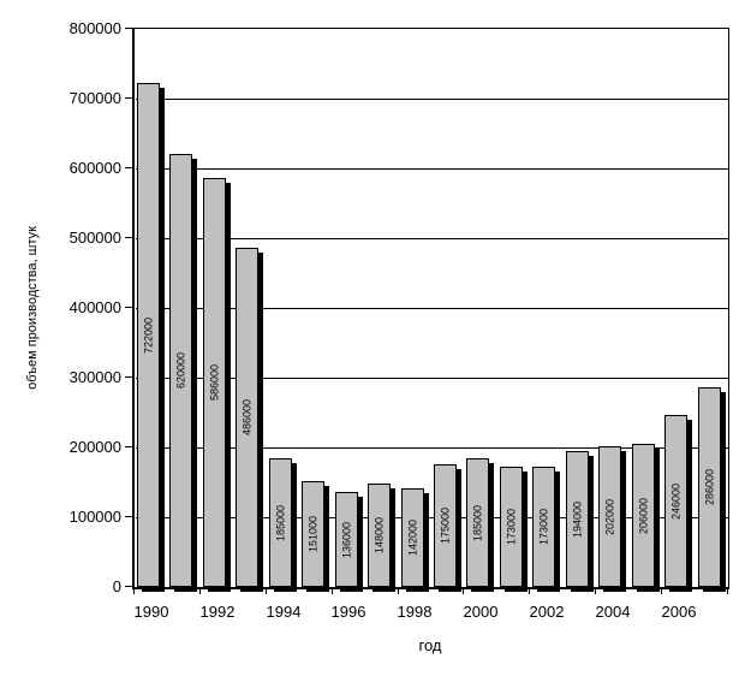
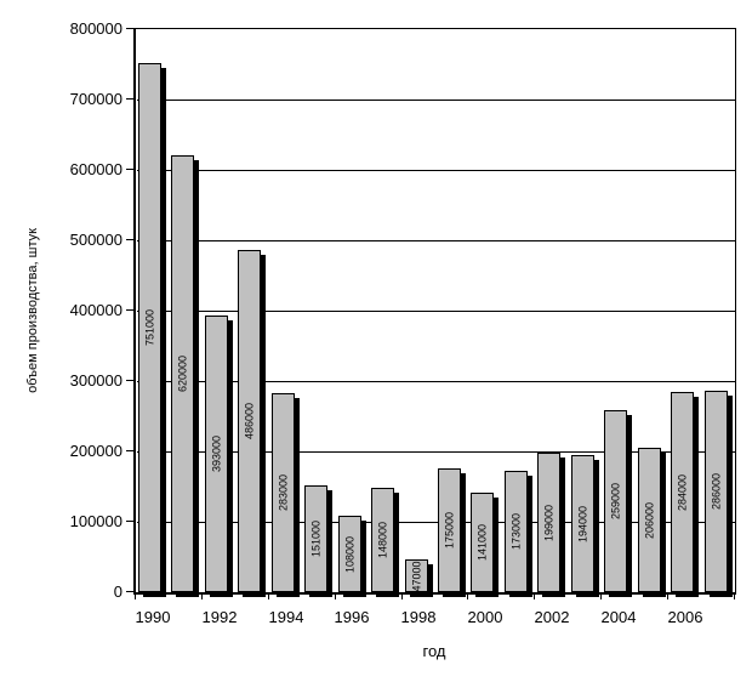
1990: 722000 -> 751000
1992: 586000 -> 393000
1994: 185000 -> 283000
1996: 136000 -> 108000
1998: 142000 -> 47000
2000: 185000 -> 141000
2002: 173000 -> 199000
2004: 202000 -> 259000
2006: 246000 -> 284000
